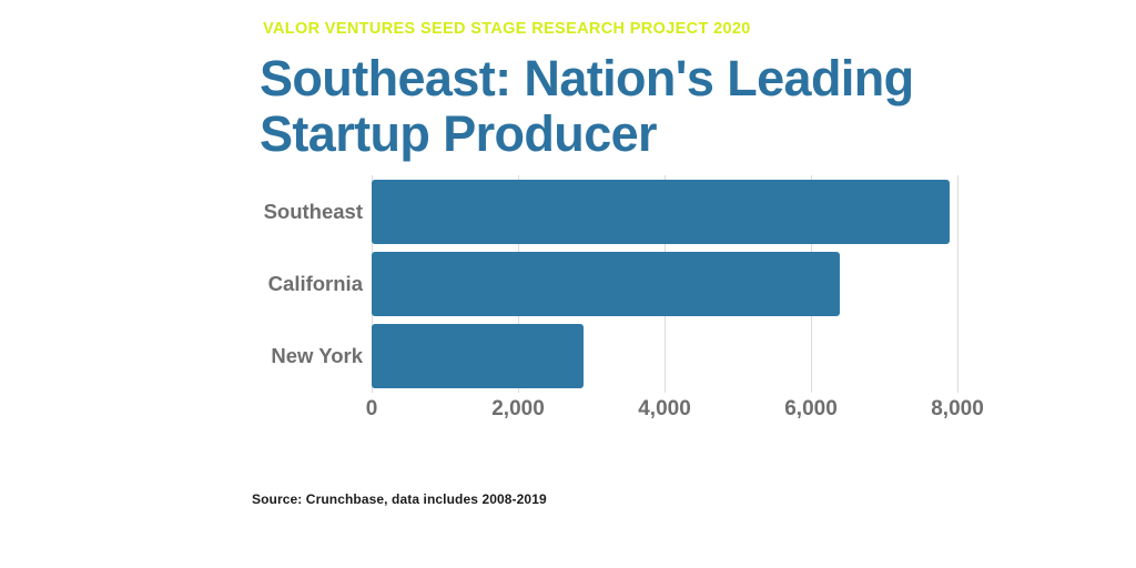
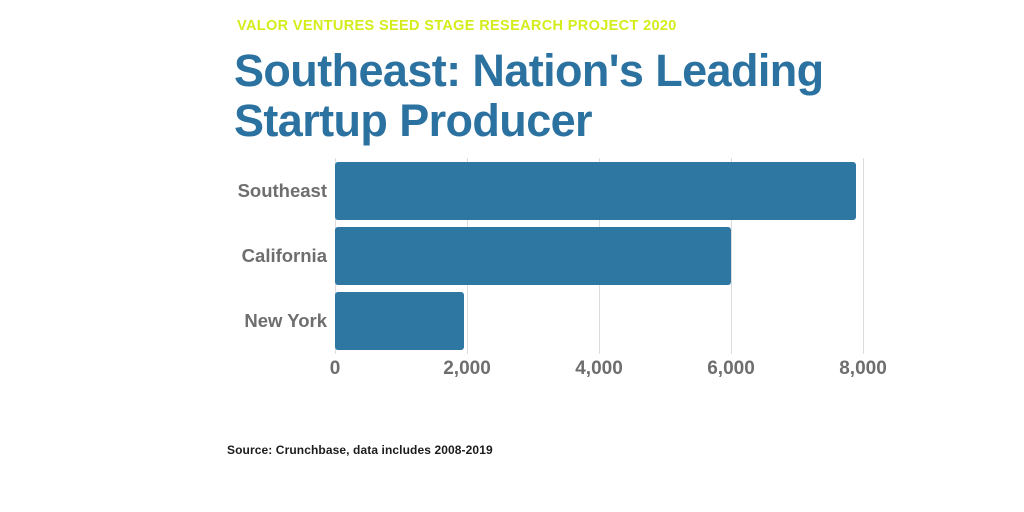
California: 6400 -> 6000
New York: 2900 -> 2000
